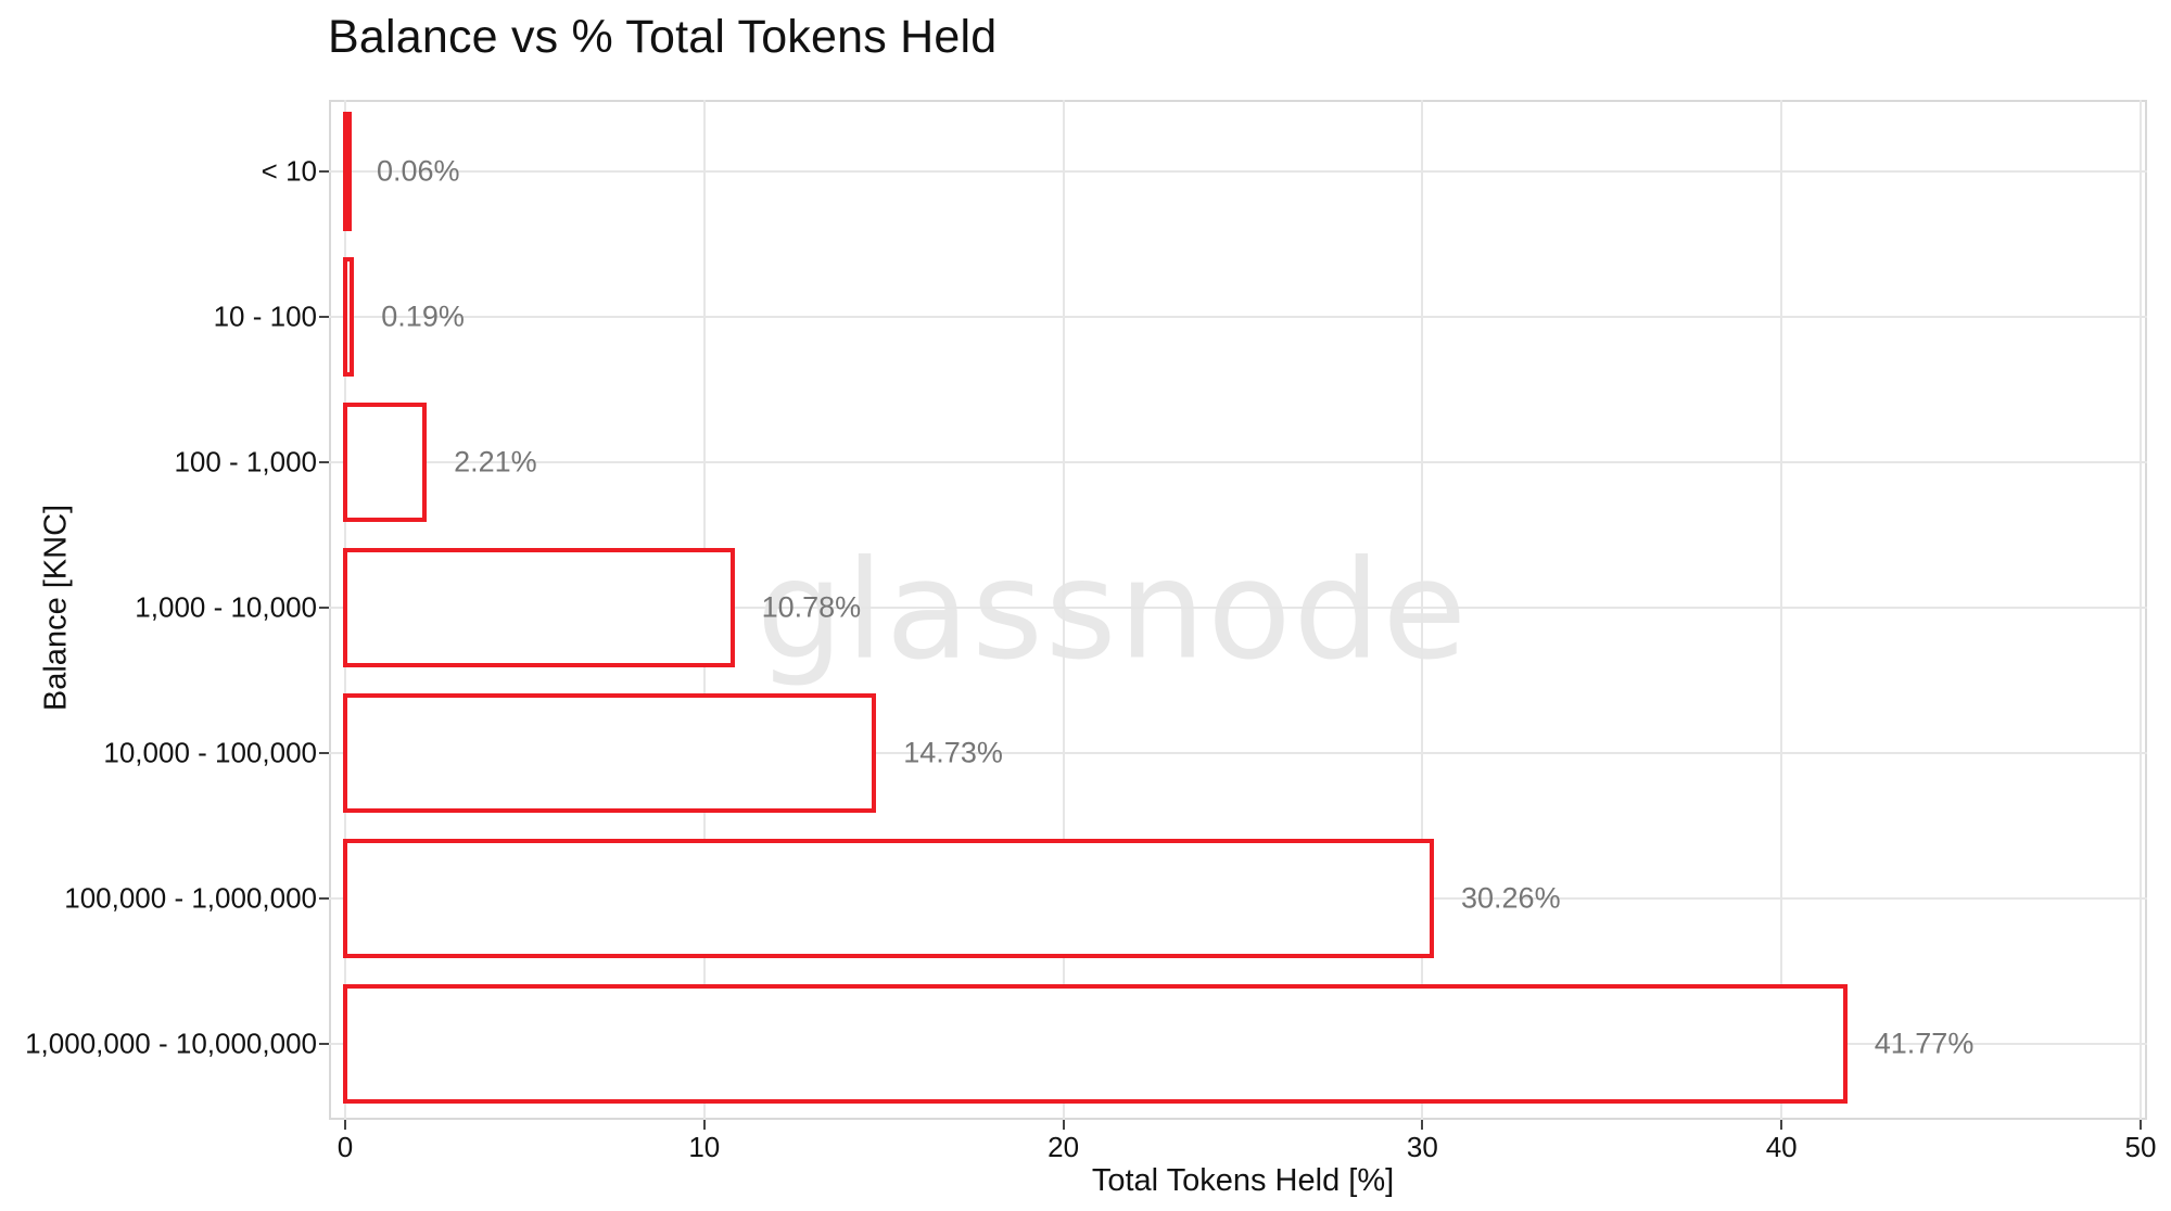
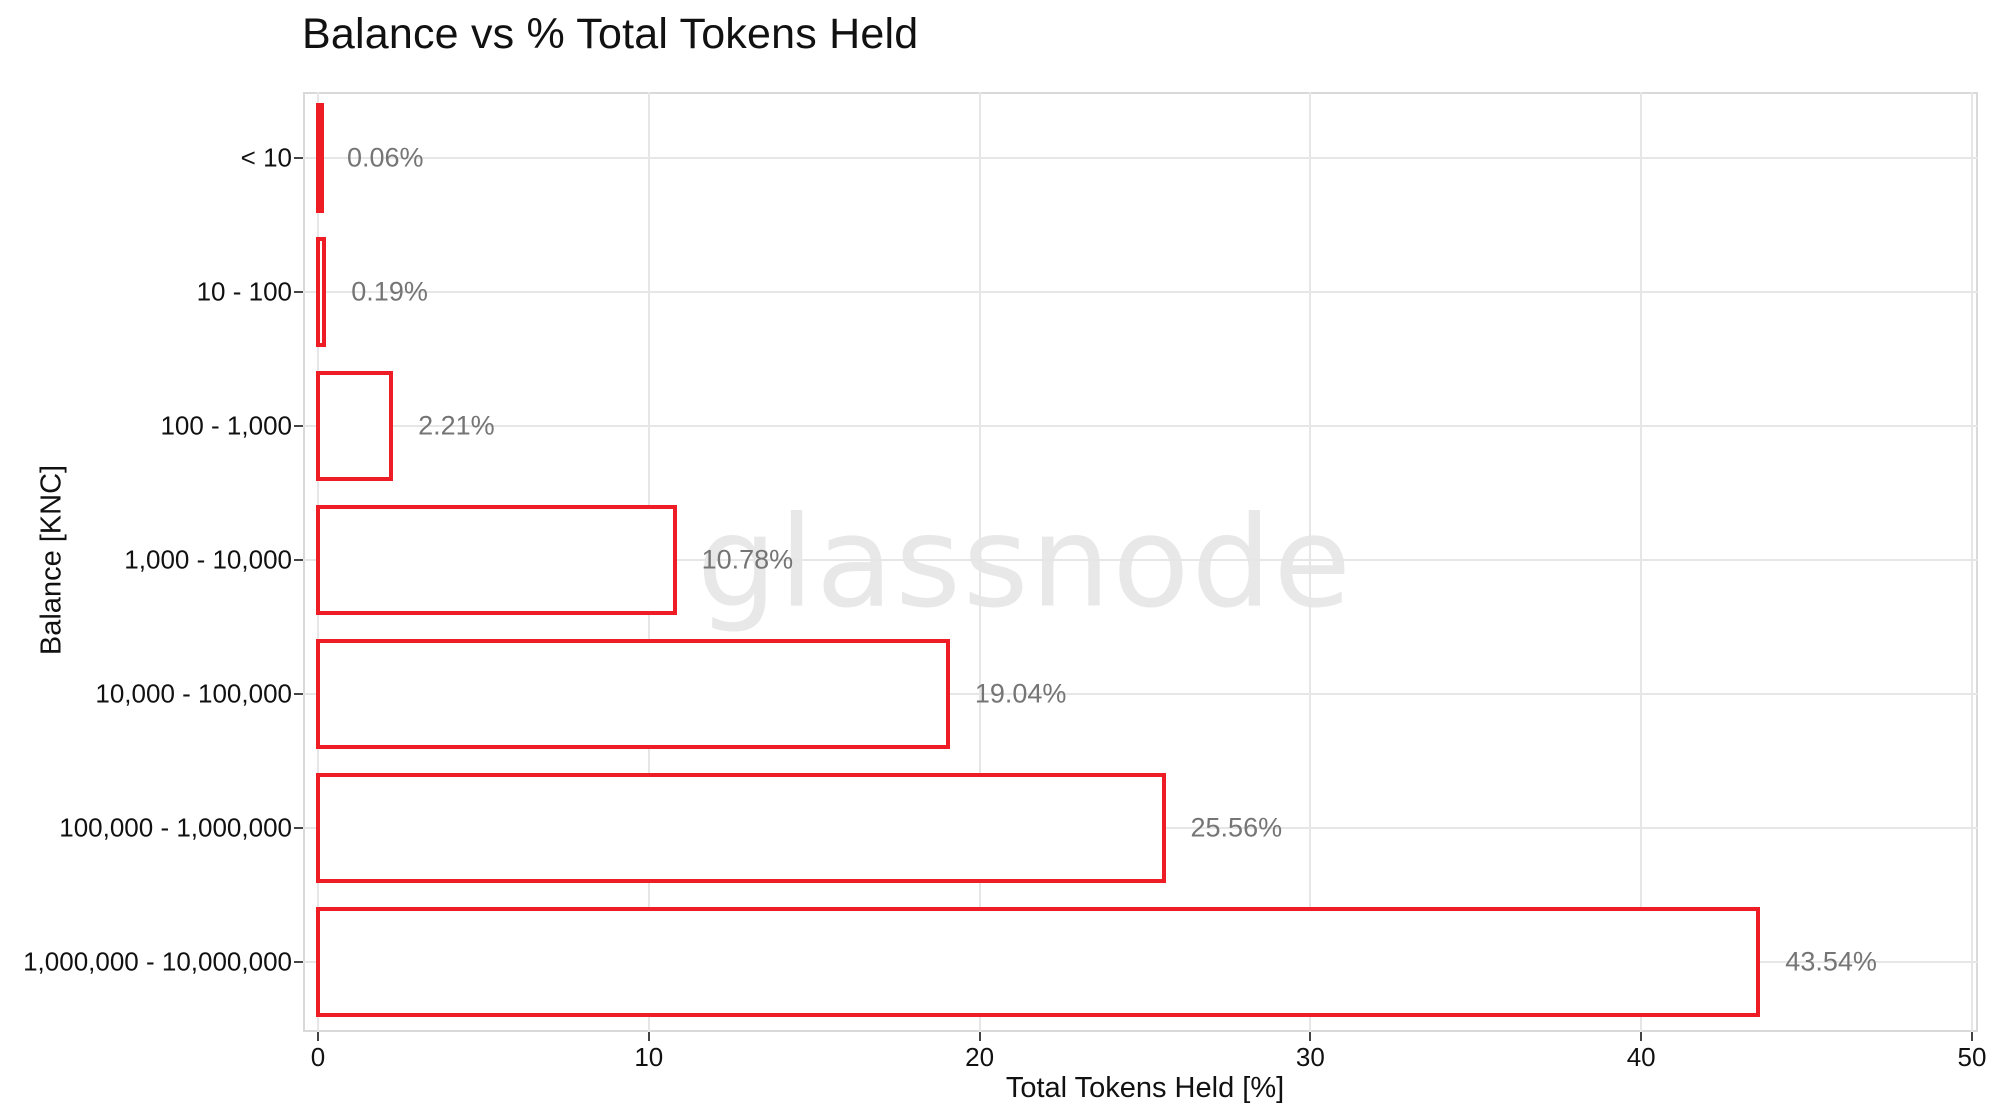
10,000 - 100,000: 14.73% -> 19.04%
100,000 - 1,000,000: 30.26% -> 25.56%
1,000,000 - 10,000,000: 41.77% -> 43.54%
